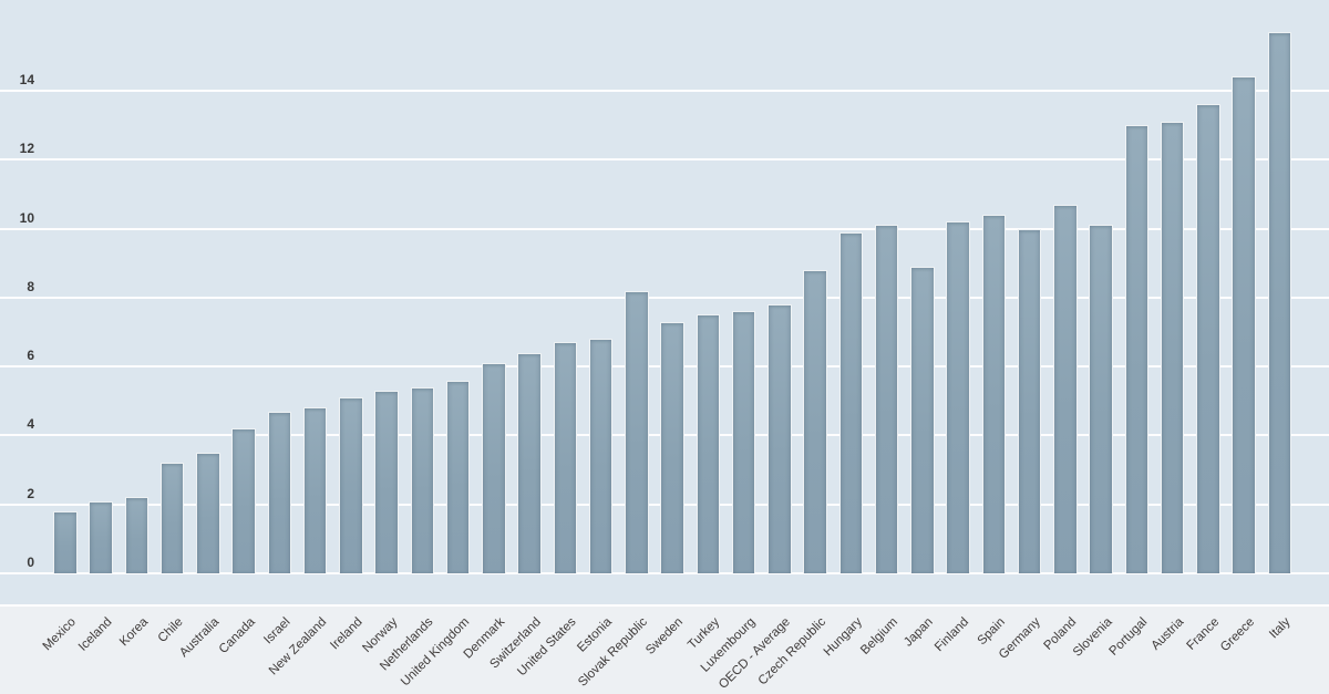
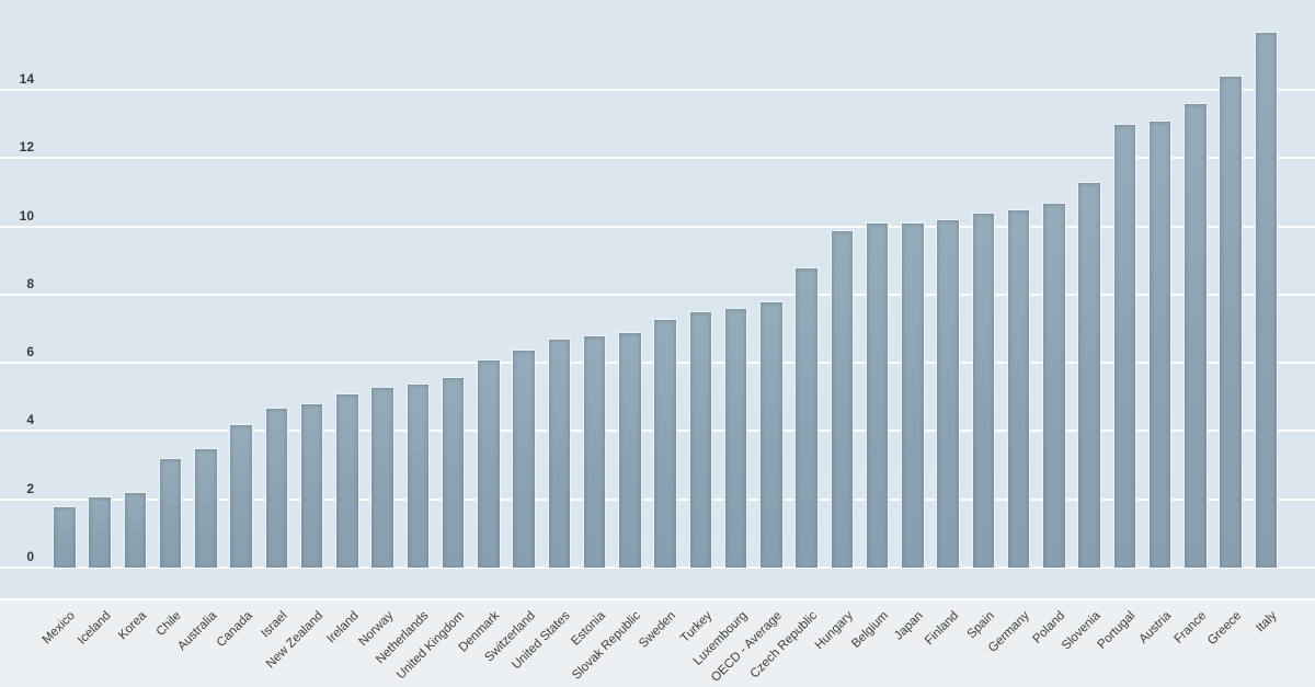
Slovak Republic: 8.2 -> 6.9
Japan: 8.9 -> 10.1
Germany: 10.0 -> 10.5
Slovenia: 10.1 -> 11.3
